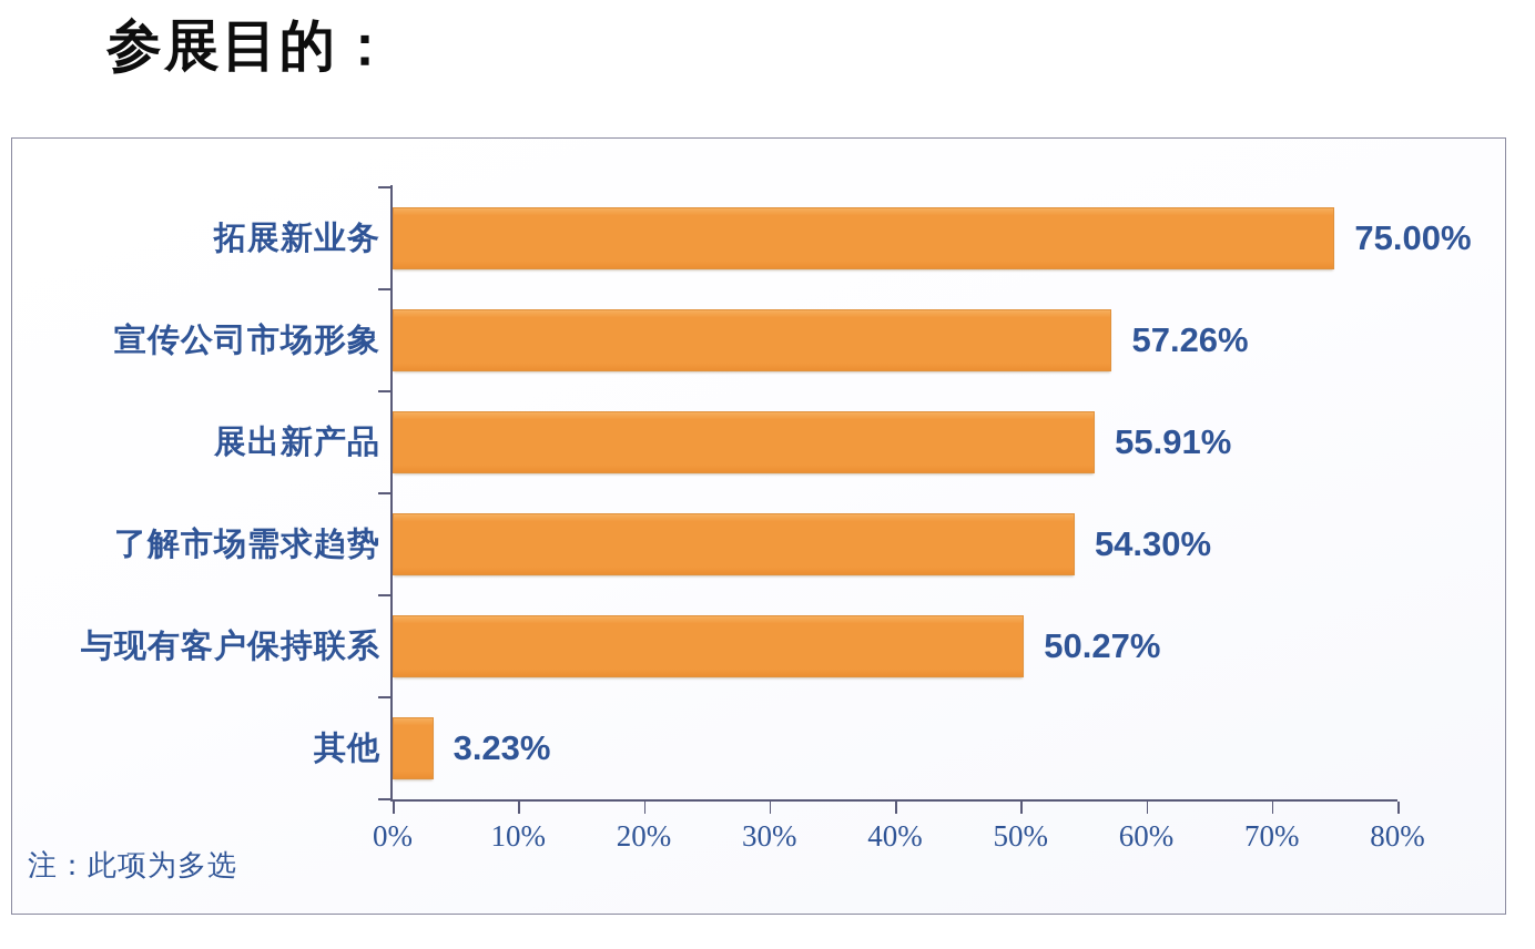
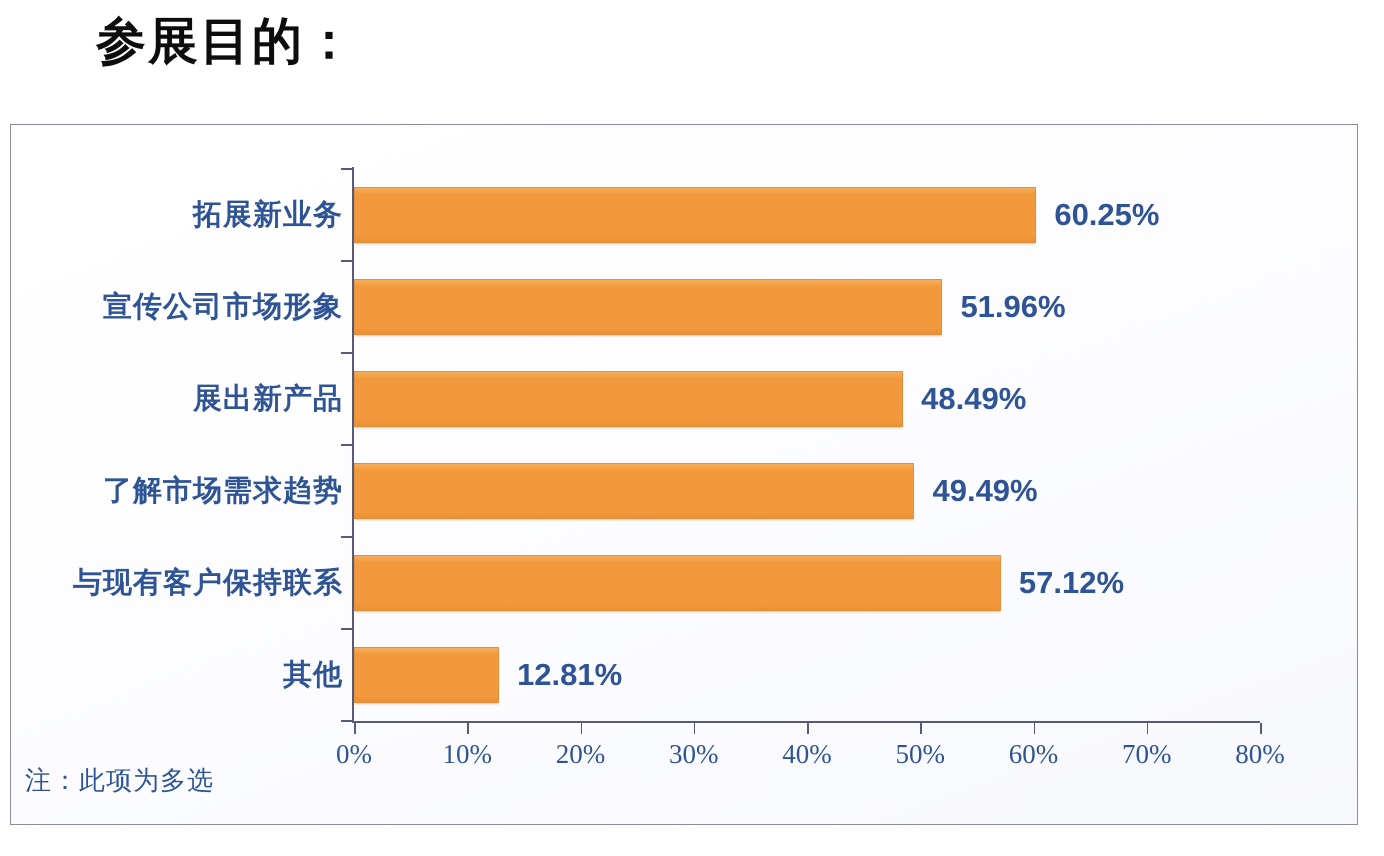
拓展新业务: 75.00% -> 60.25%
宣传公司市场形象: 57.26% -> 51.96%
展出新产品: 55.91% -> 48.49%
了解市场需求趋势: 54.30% -> 49.49%
与现有客户保持联系: 50.27% -> 57.12%
其他: 3.23% -> 12.81%
